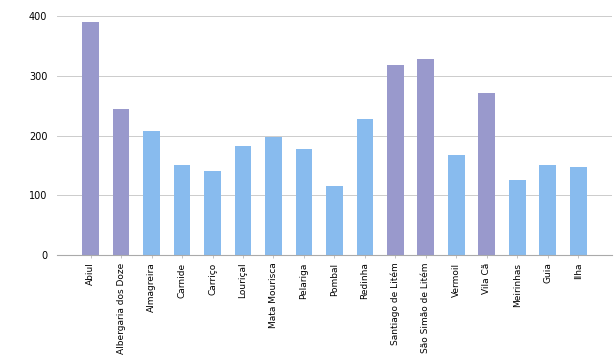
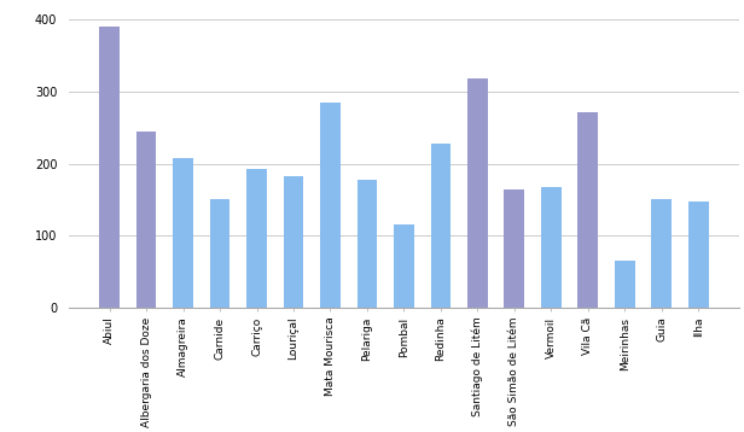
Carriço: 140 -> 192
Mata Mourisca: 198 -> 284
São Simão de Litém: 328 -> 164
Meirinhas: 125 -> 66
